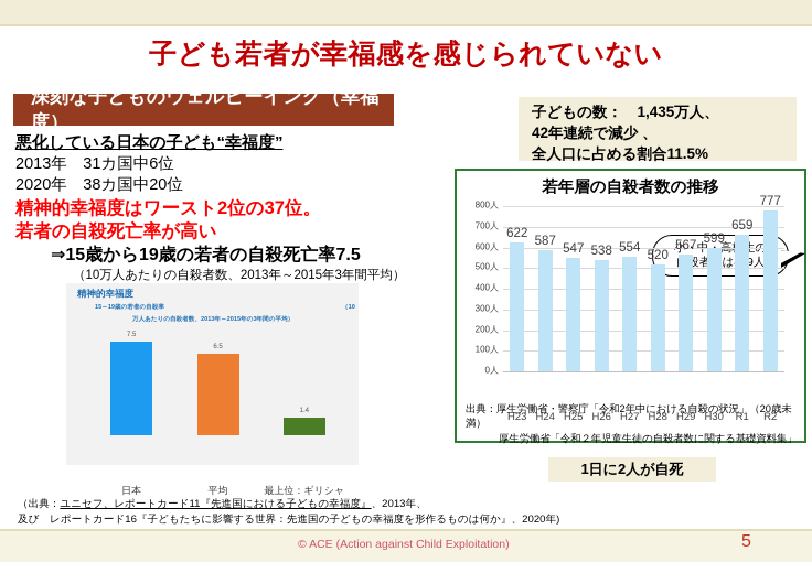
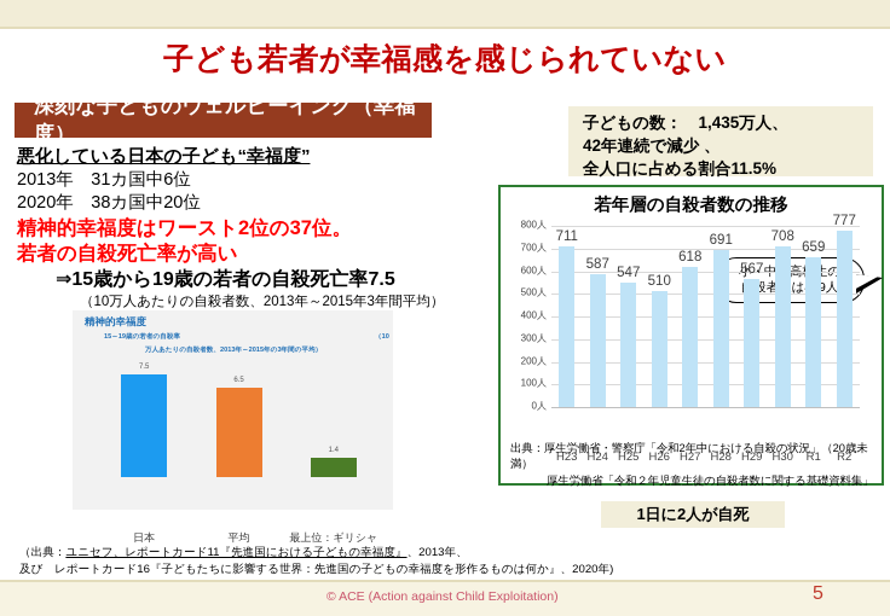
若年層の自殺者数の推移/H23: 622 -> 711
若年層の自殺者数の推移/H26: 538 -> 510
若年層の自殺者数の推移/H27: 554 -> 618
若年層の自殺者数の推移/H28: 520 -> 691
若年層の自殺者数の推移/H30: 599 -> 708
